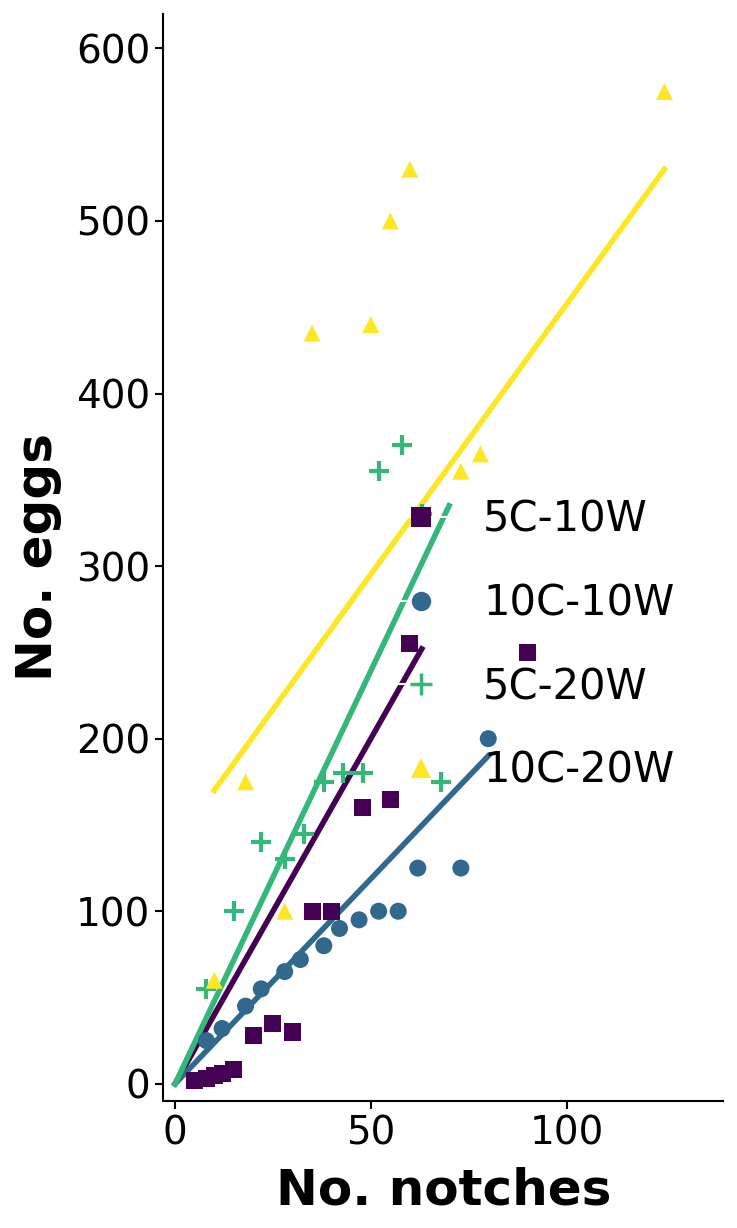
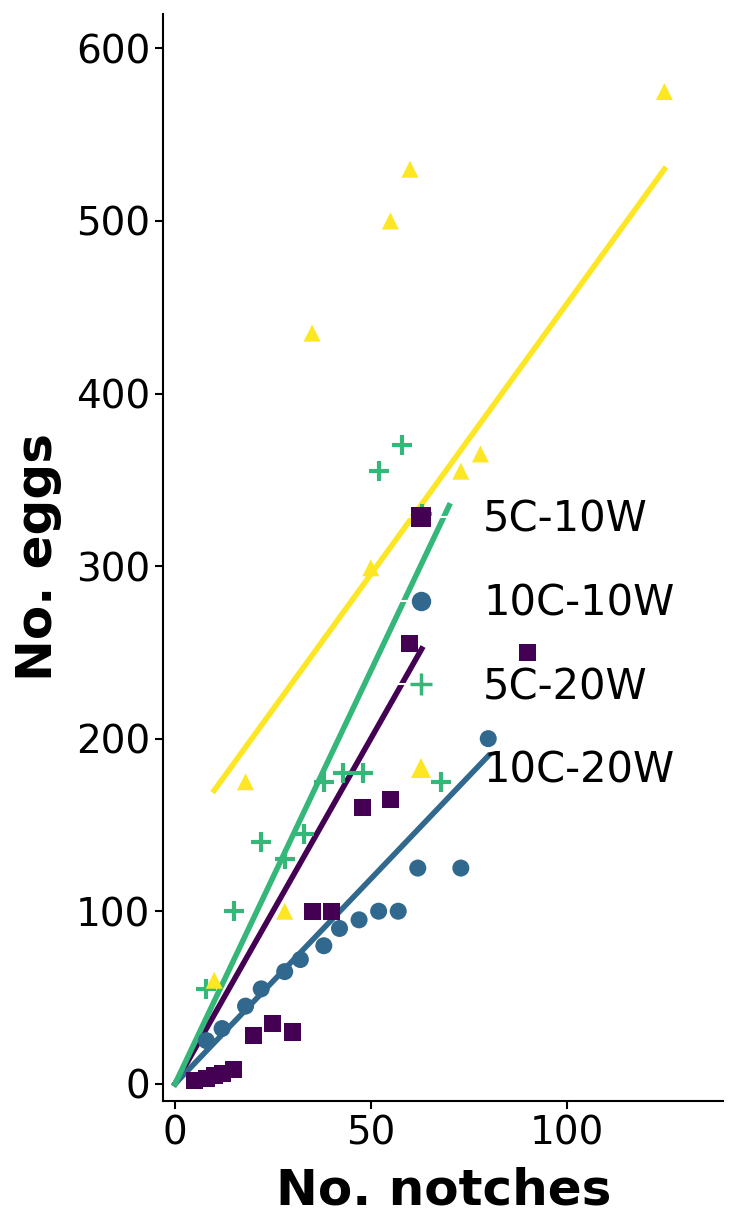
10C-20W/50: 440 -> 299
